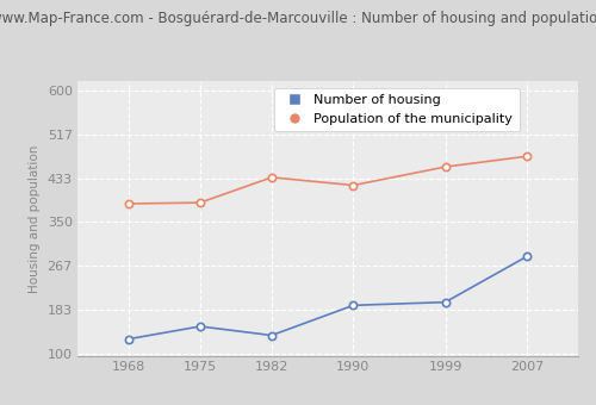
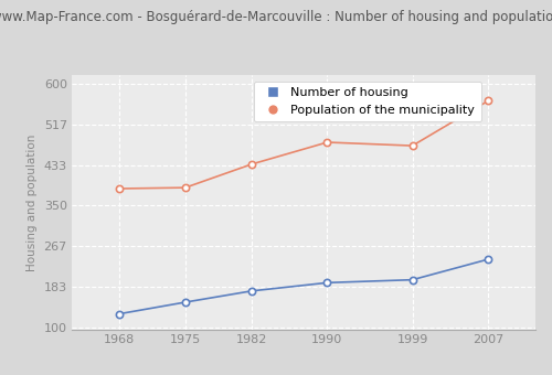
Number of housing/1982: 135 -> 175
Population of the municipality/1990: 420 -> 480
Population of the municipality/1999: 455 -> 473
Number of housing/2007: 285 -> 240
Population of the municipality/2007: 475 -> 565
